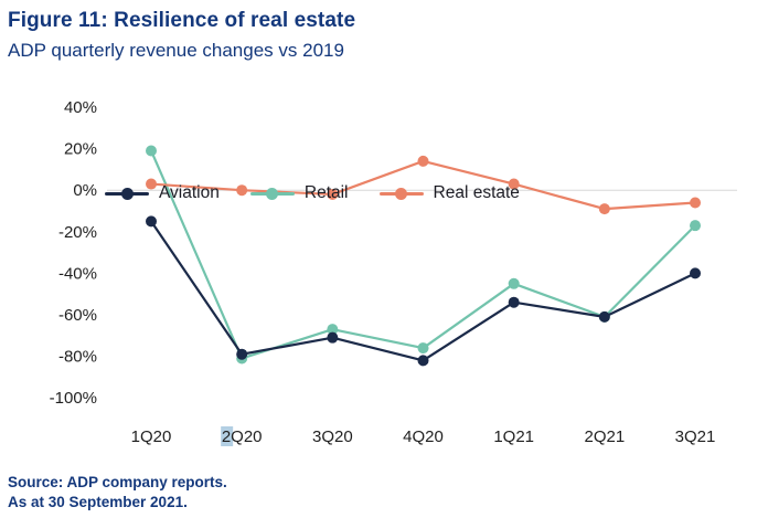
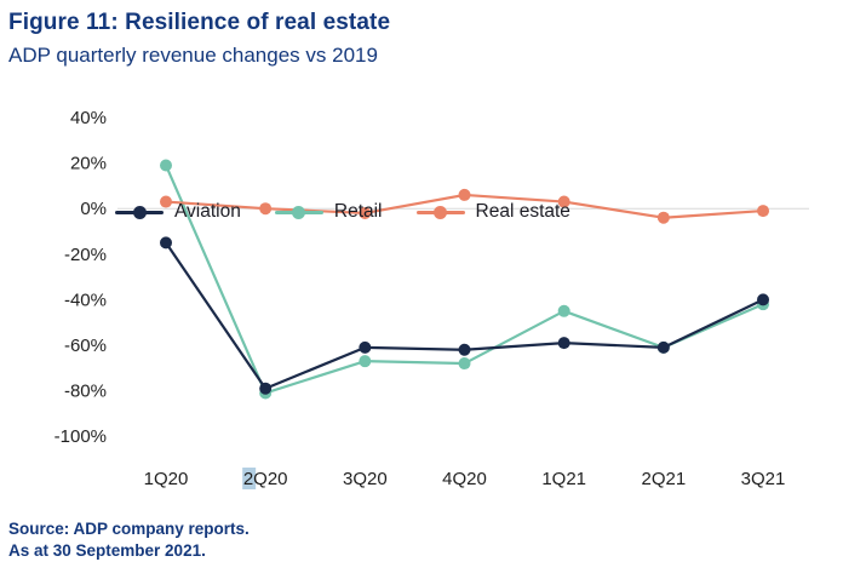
Aviation/3Q20: -71% -> -61%
Aviation/4Q20: -82% -> -62%
Retail/4Q20: -76% -> -68%
Real estate/4Q20: 14% -> 6%
Aviation/1Q21: -54% -> -59%
Real estate/2Q21: -9% -> -4%
Retail/3Q21: -17% -> -42%
Real estate/3Q21: -6% -> -1%
